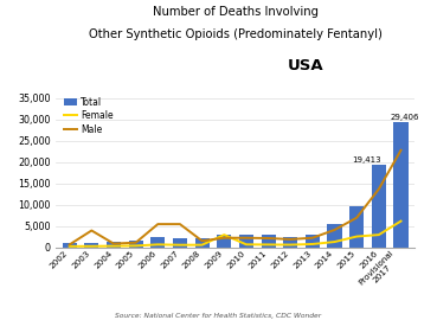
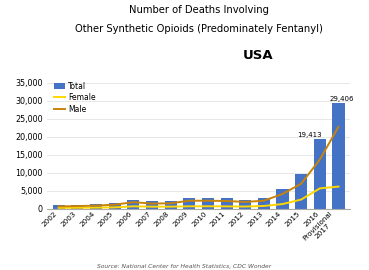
Male/2003: 4,000 -> 800
Male/2006: 5,500 -> 1,900
Male/2007: 5,500 -> 1,500
Female/2009: 3,000 -> 700
Female/2016: 3,000 -> 5,700
